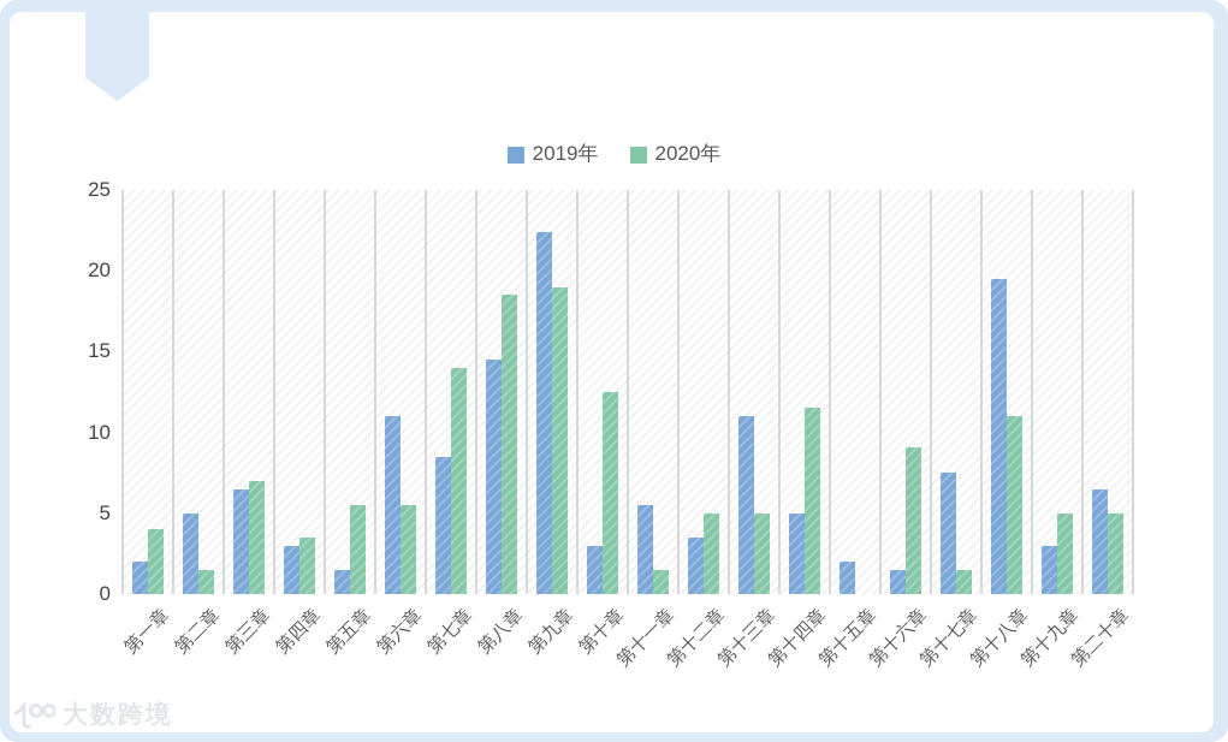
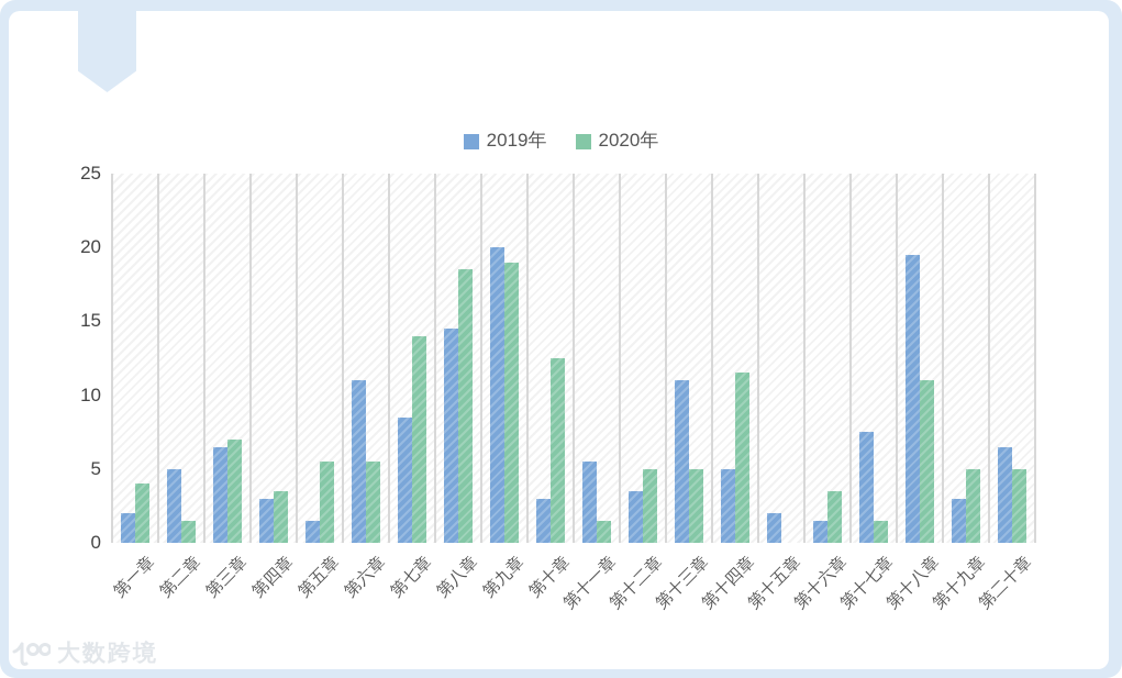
2019年/第九章: 22.4 -> 20.0
2020年/第十六章: 9.1 -> 3.5
